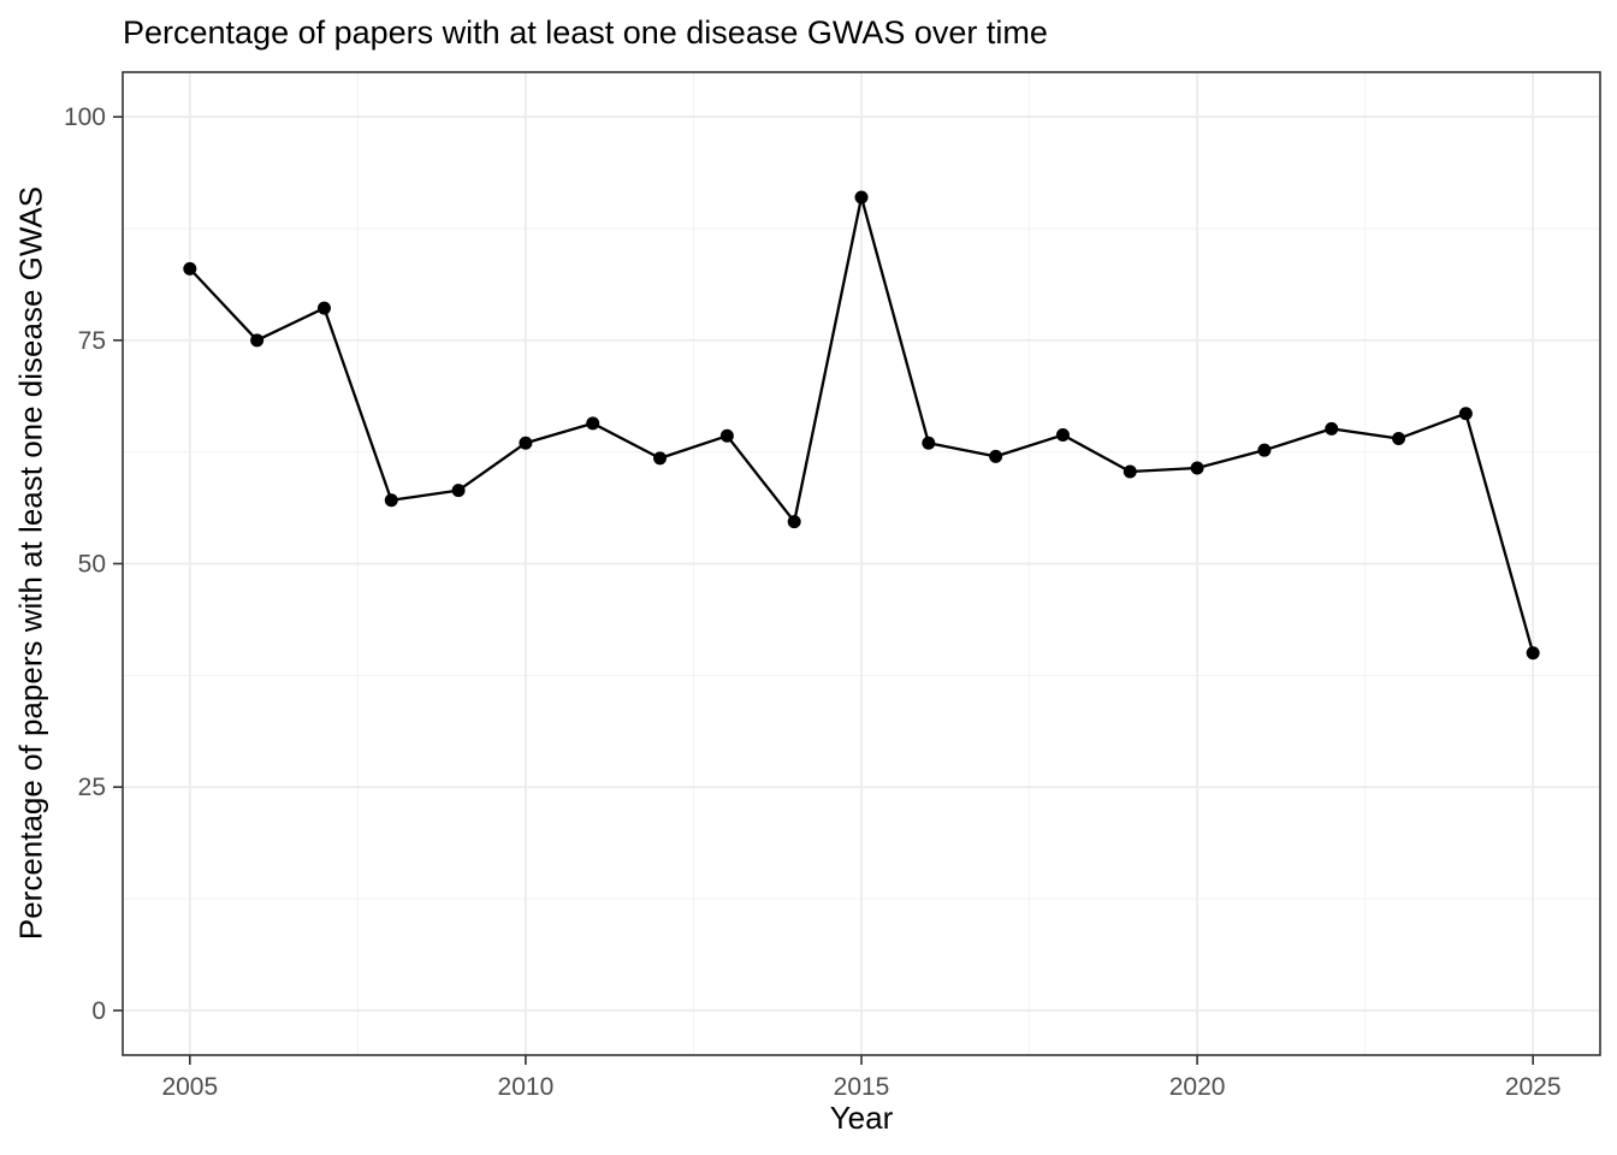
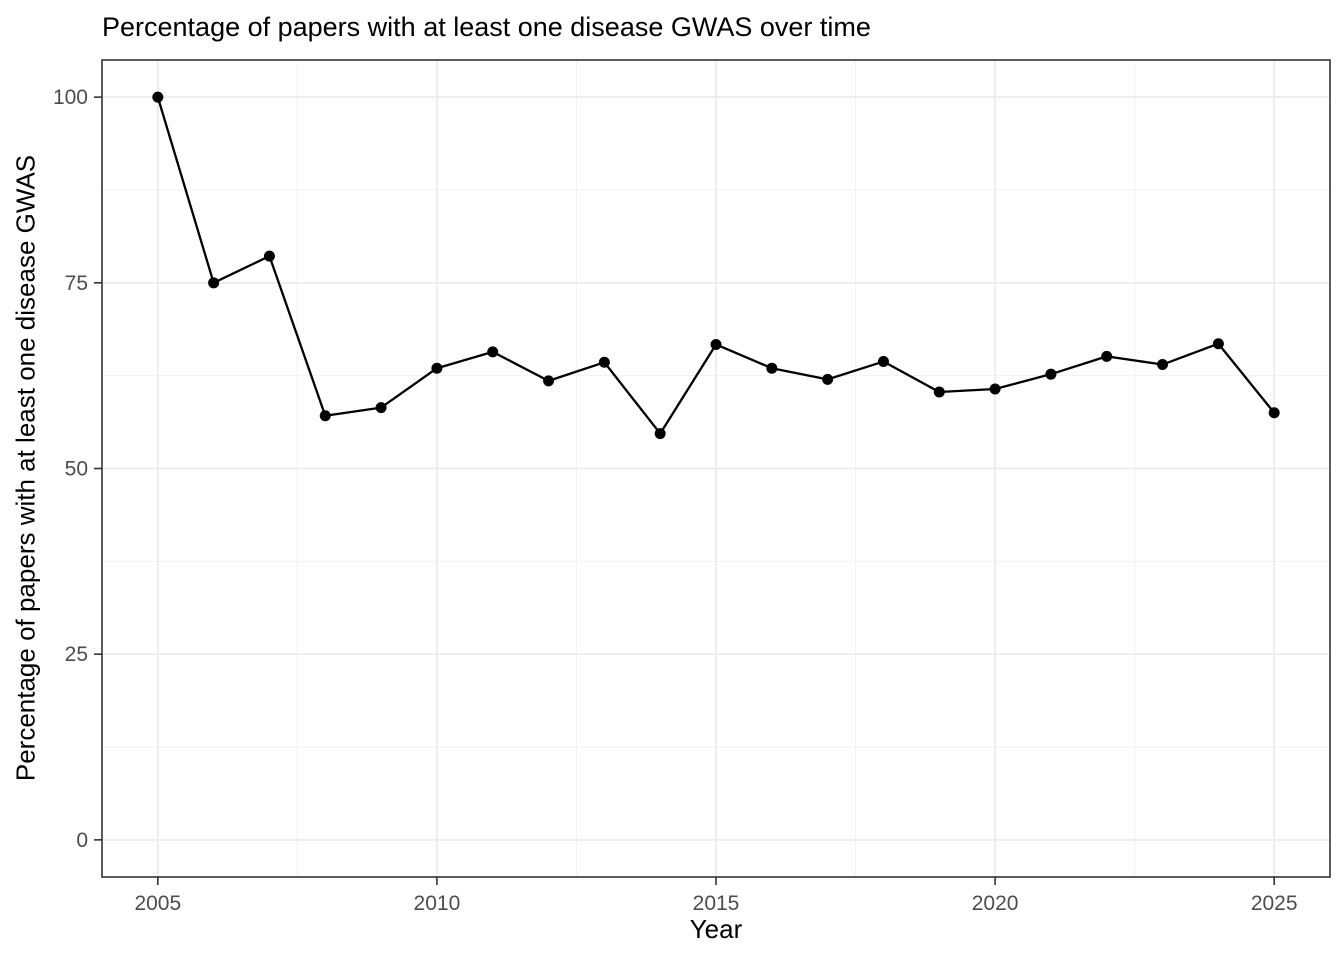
2005: 83 -> 100
2015: 91 -> 67
2025: 40 -> 58
